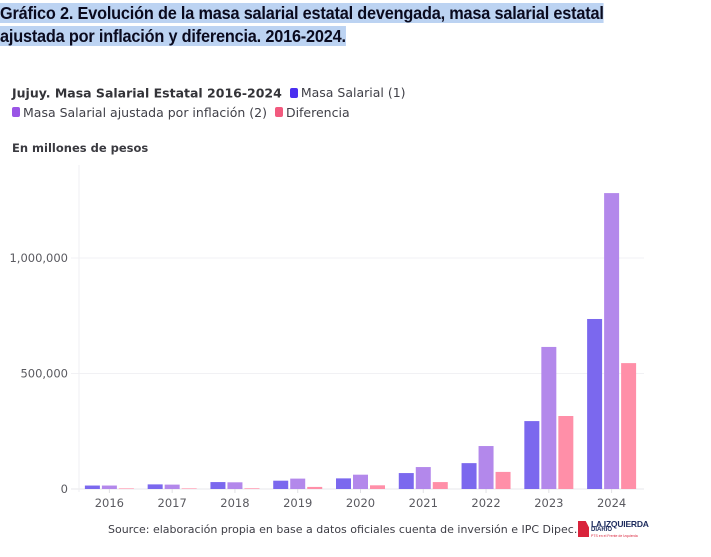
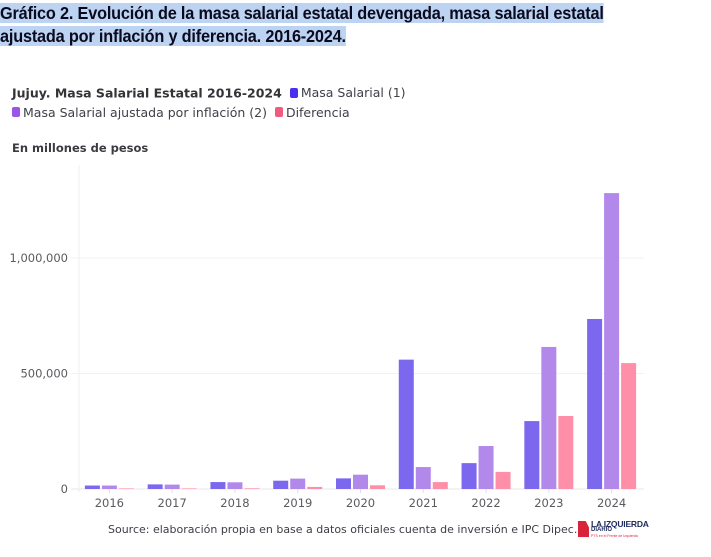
Masa Salarial (1)/2021: 70000 -> 560000
